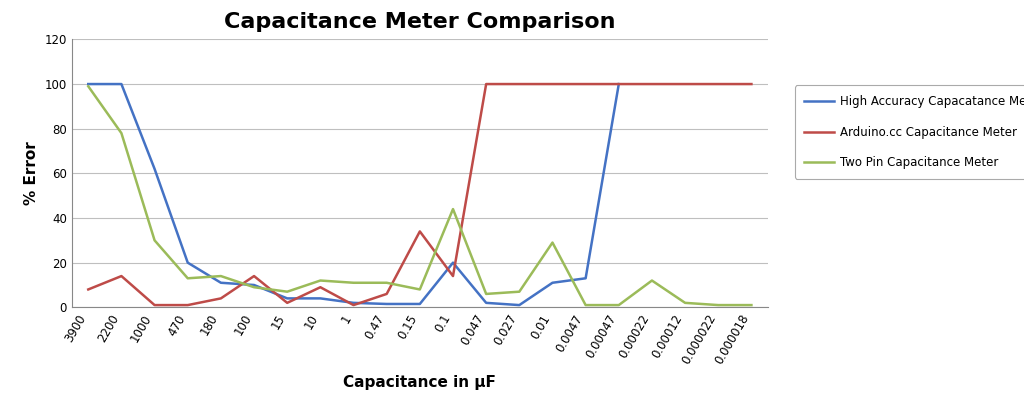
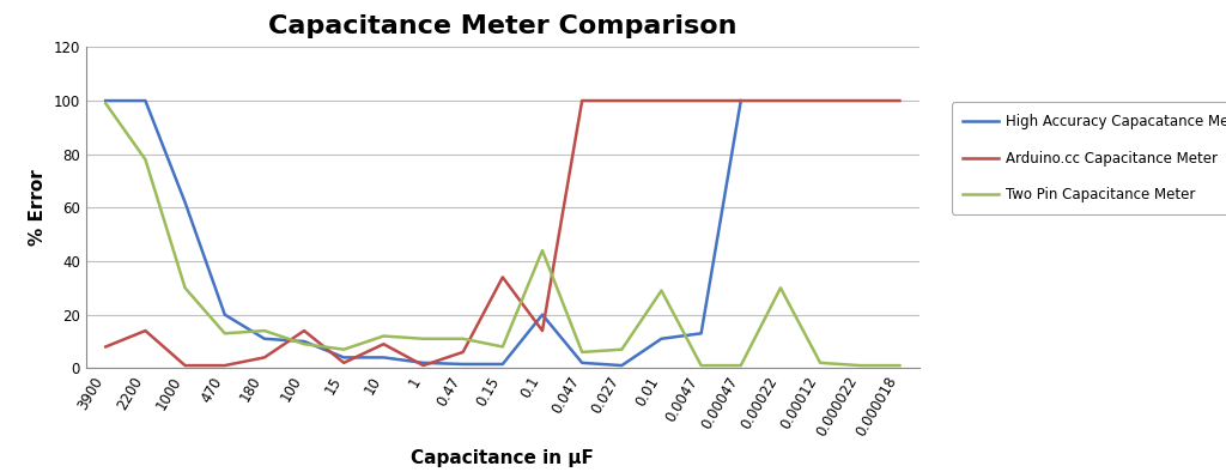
Two Pin Capacitance Meter/0.00022: 12 -> 30
